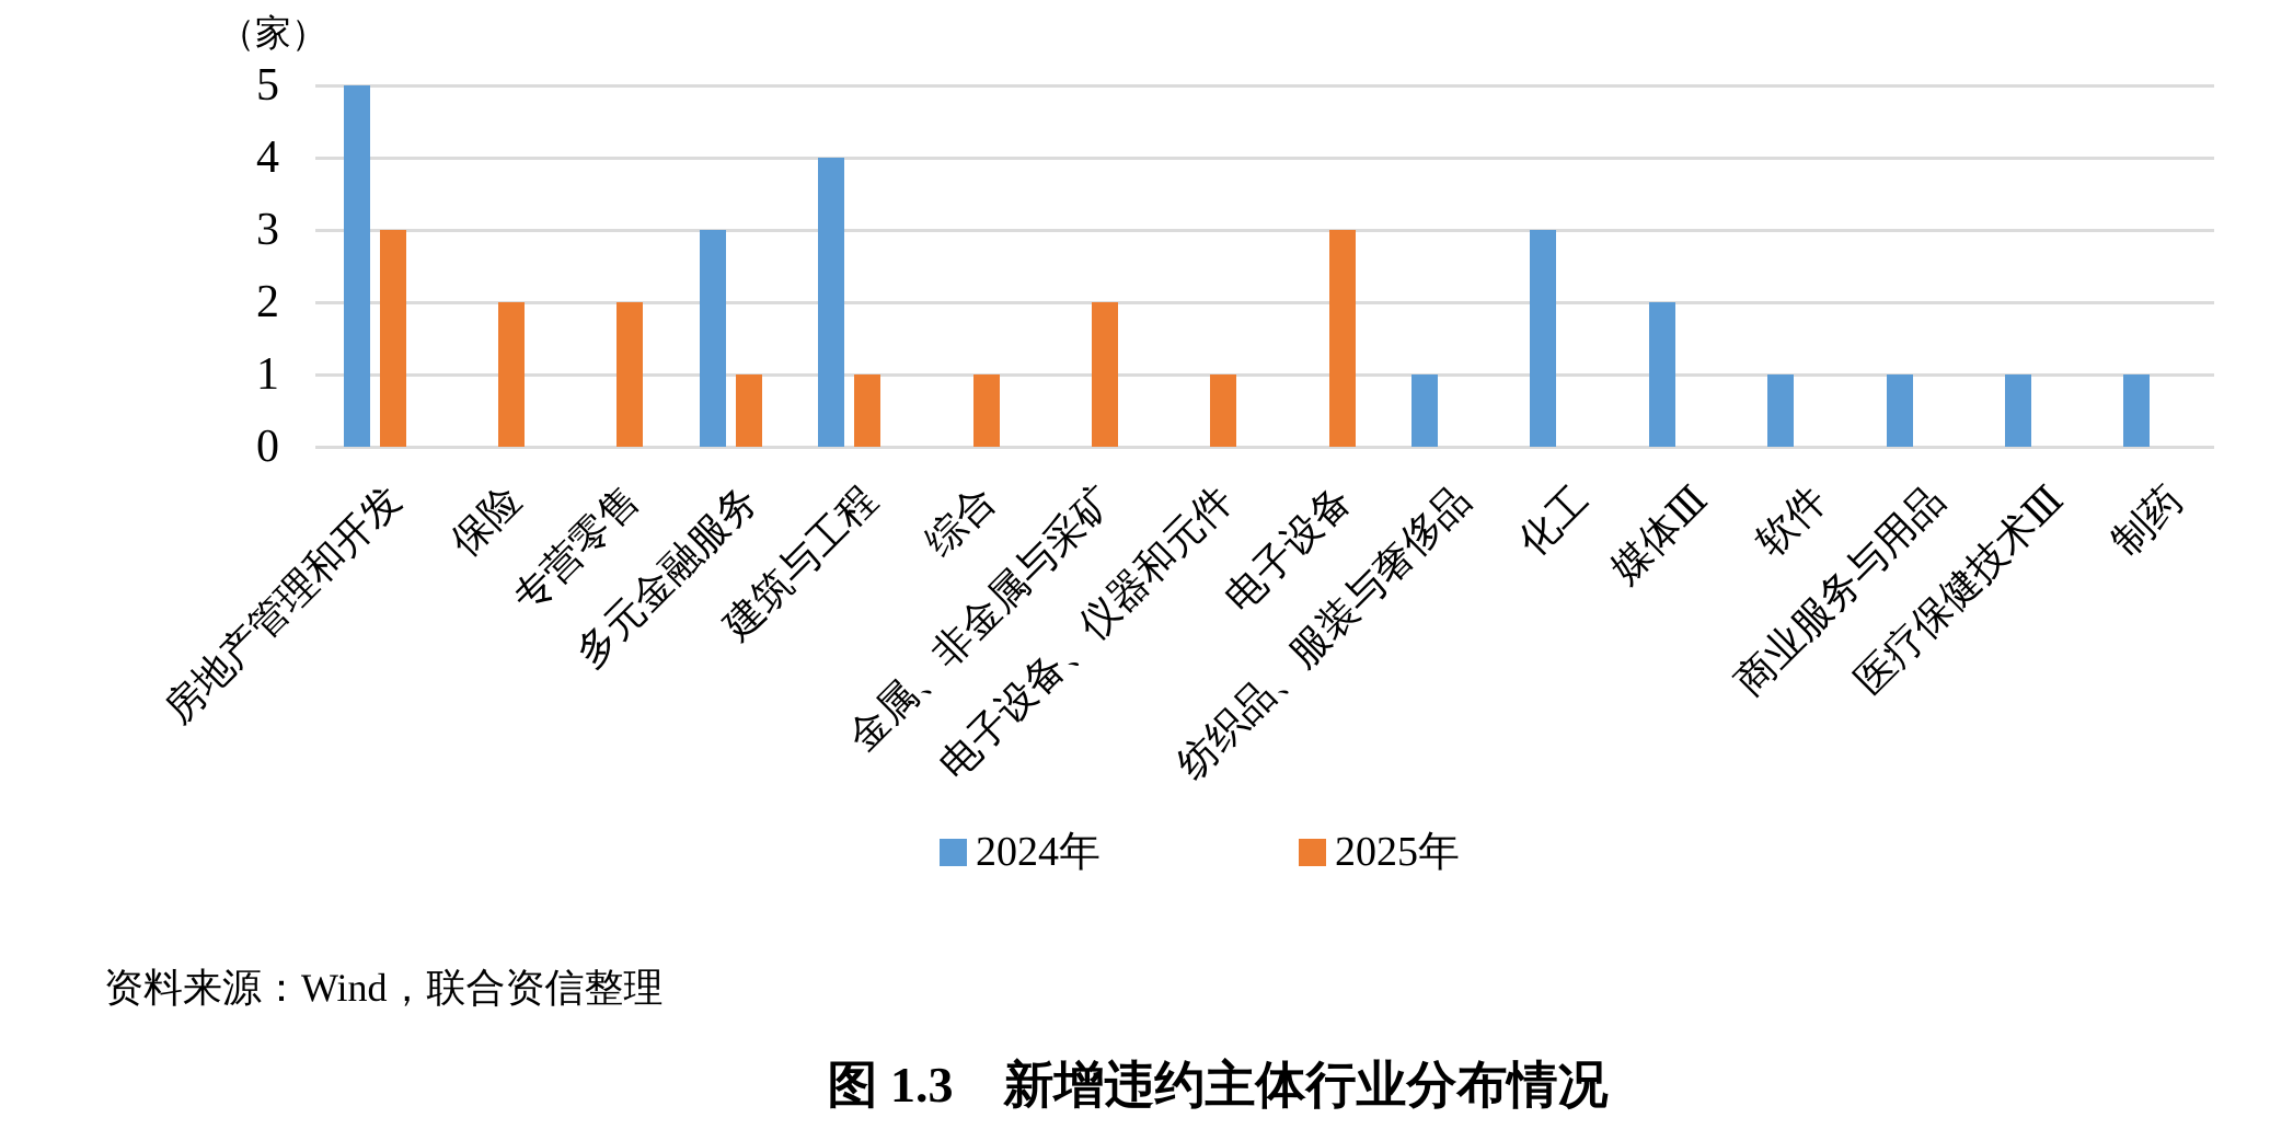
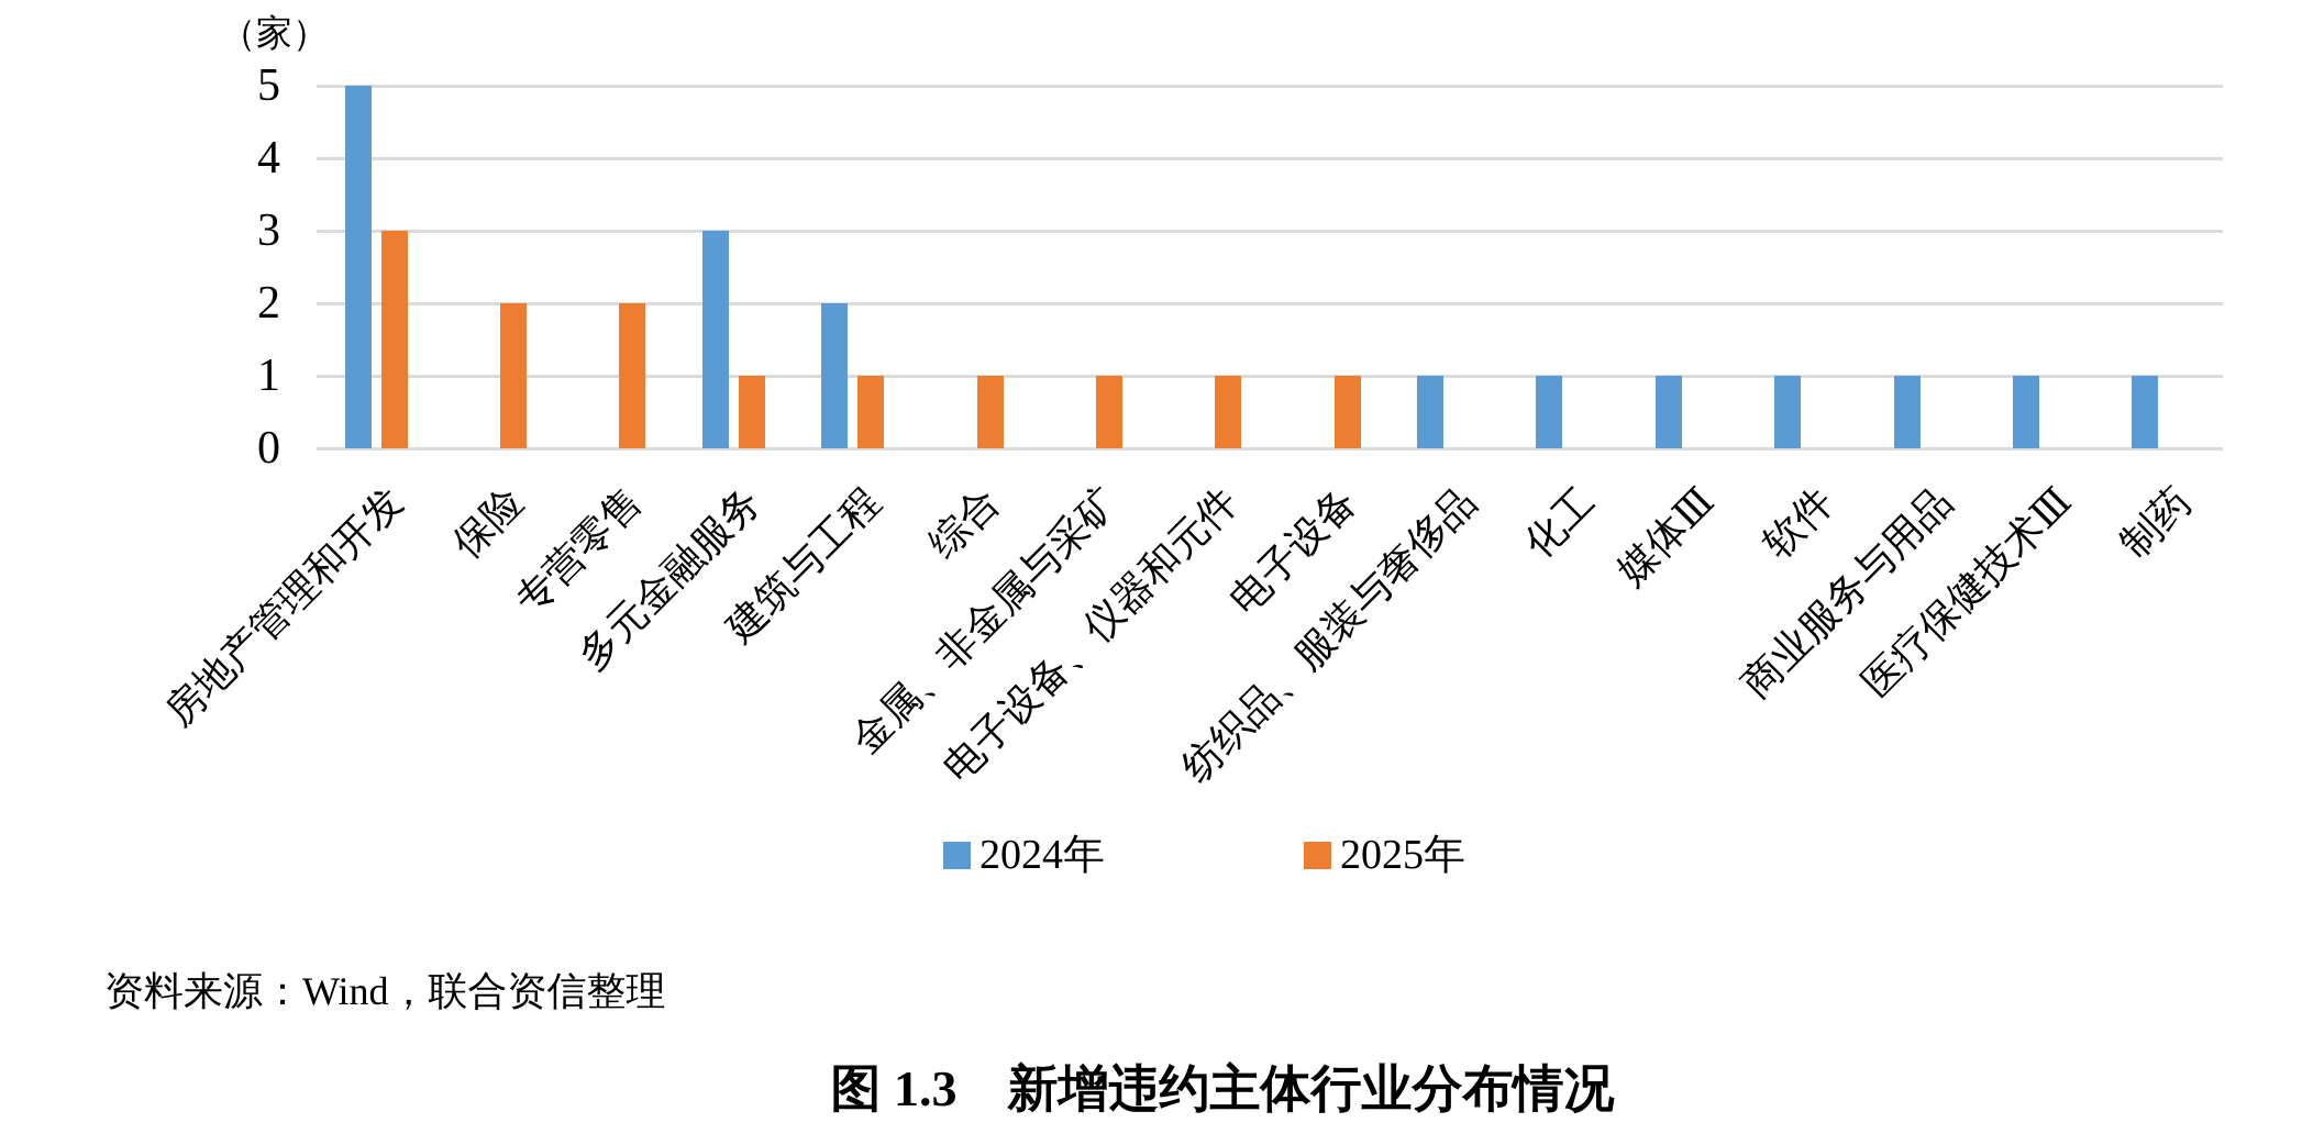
2024年/建筑与工程: 4 -> 2
2025年/金属、非金属与采矿: 2 -> 1
2025年/电子设备: 3 -> 1
2024年/化工: 3 -> 1
2024年/媒体Ⅲ: 2 -> 1
